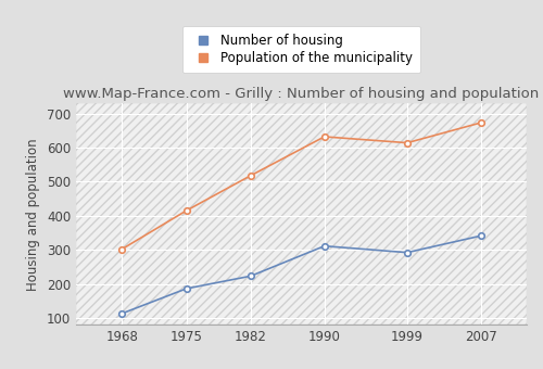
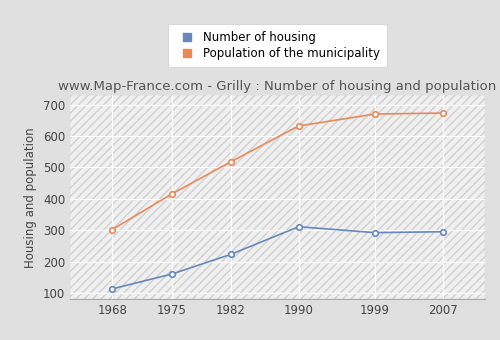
Number of housing/1975: 186 -> 160
Population of the municipality/1999: 614 -> 670
Number of housing/2007: 341 -> 295
